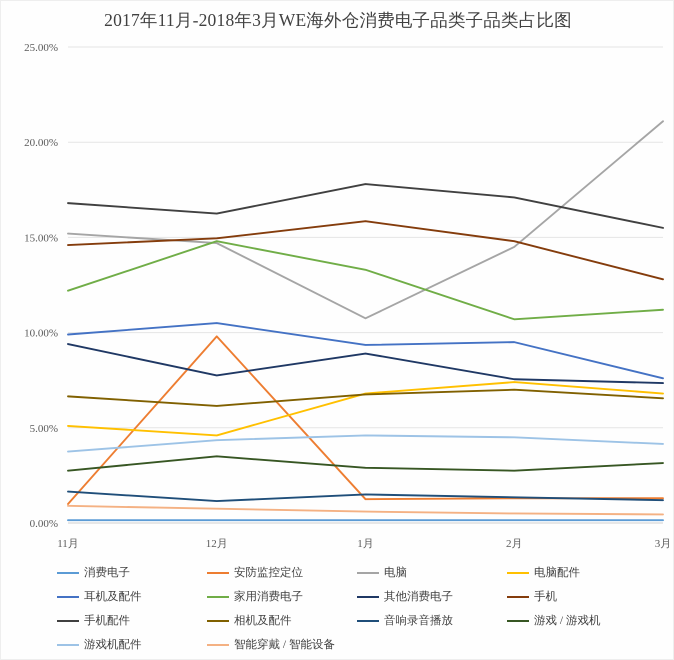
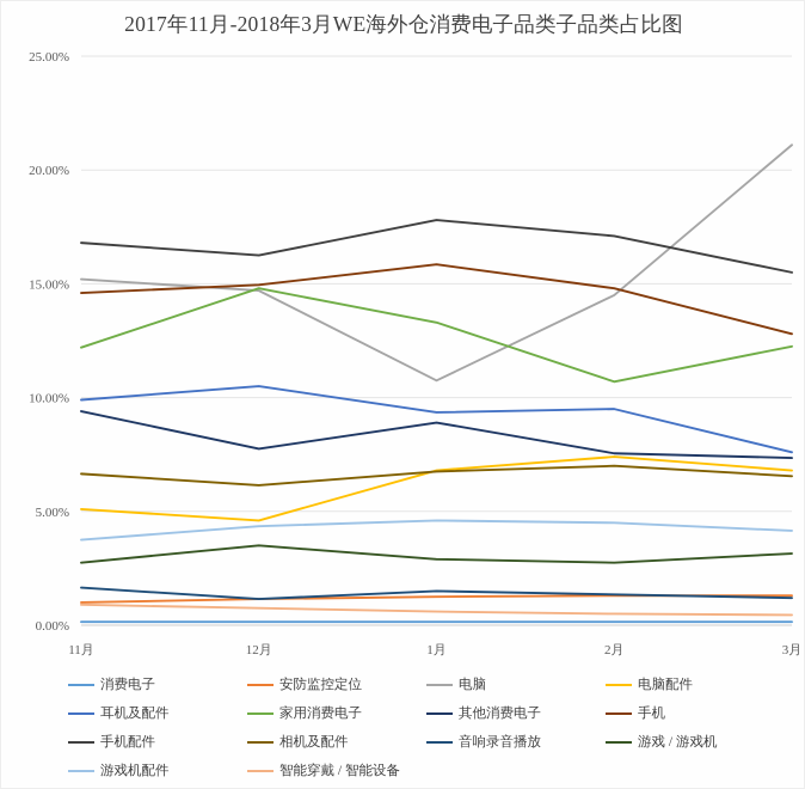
安防监控定位/12月: 9.8% -> 1.1%
家用消费电子/3月: 11.2% -> 12.2%
